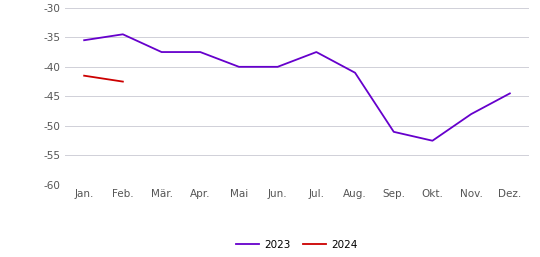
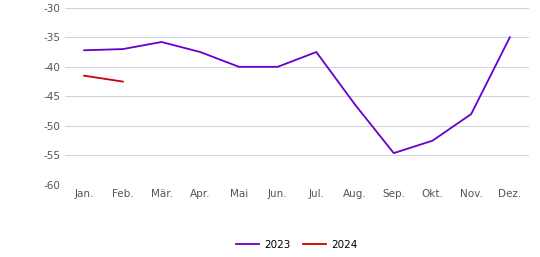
Jan.: -35.5 -> -37.2
Feb.: -34.5 -> -37.0
Mär.: -37.5 -> -35.8
Aug.: -41.0 -> -46.4
Sep.: -51.0 -> -54.6
Dez.: -44.5 -> -35.0
